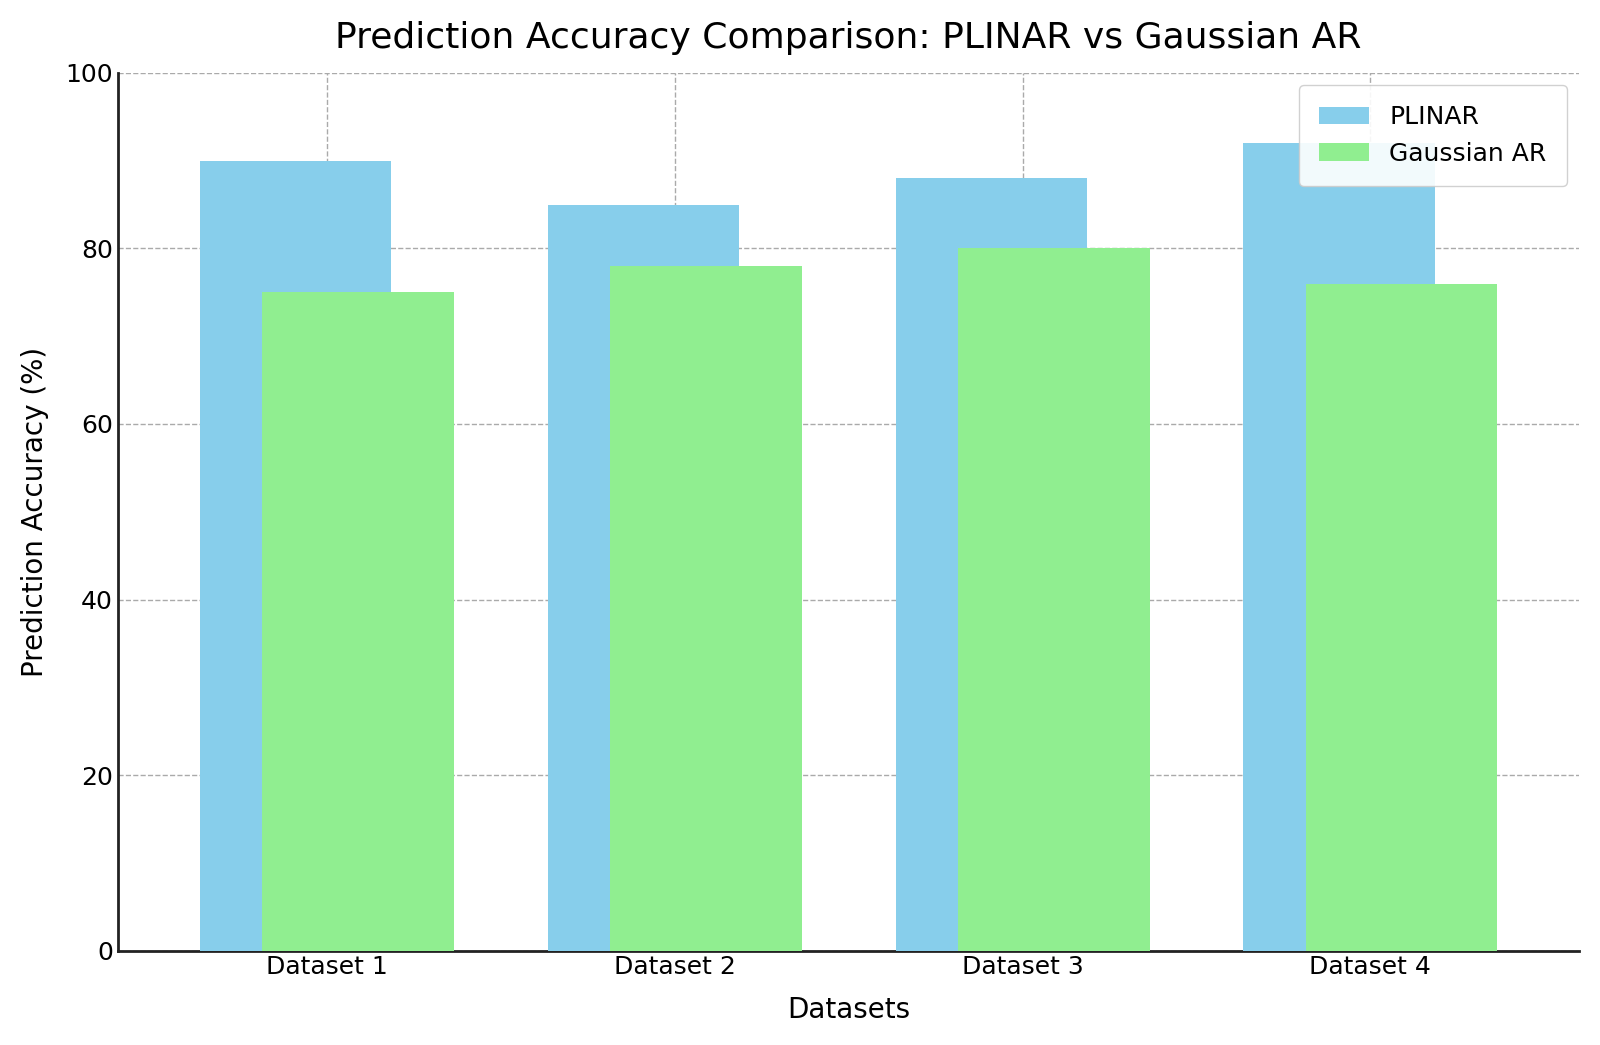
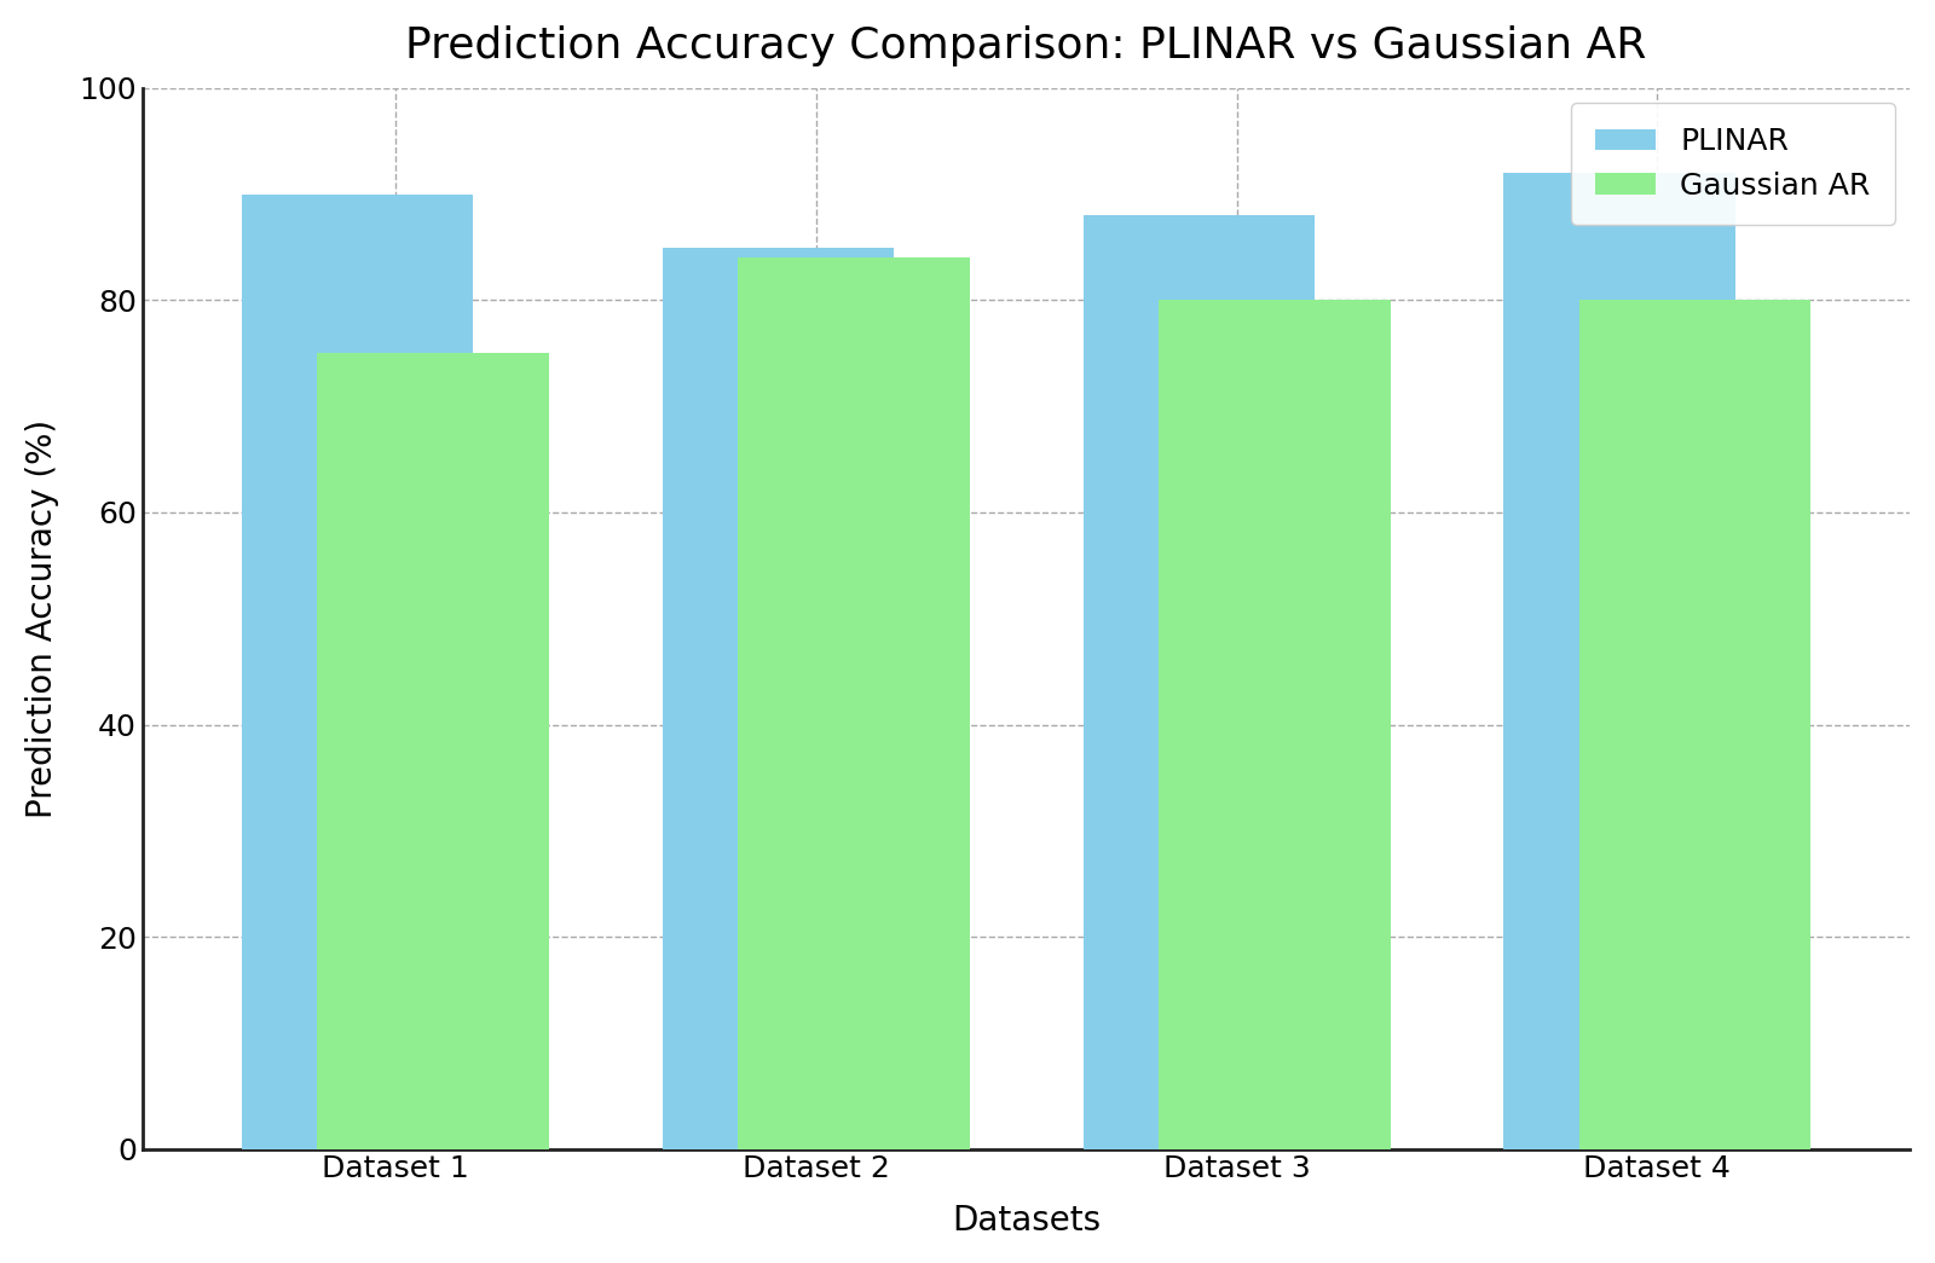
Gaussian AR/Dataset 2: 78 -> 84
Gaussian AR/Dataset 4: 76 -> 80
